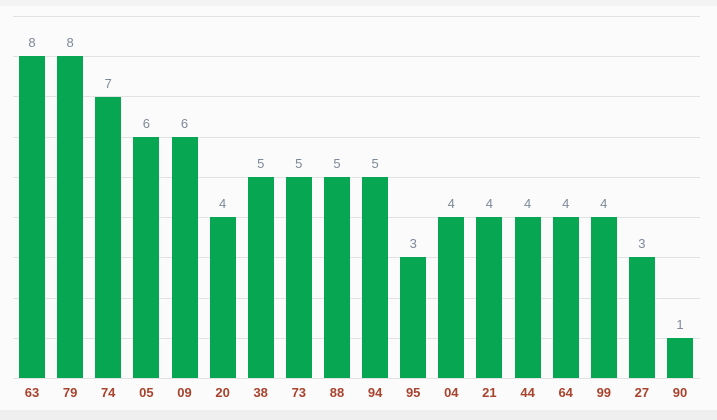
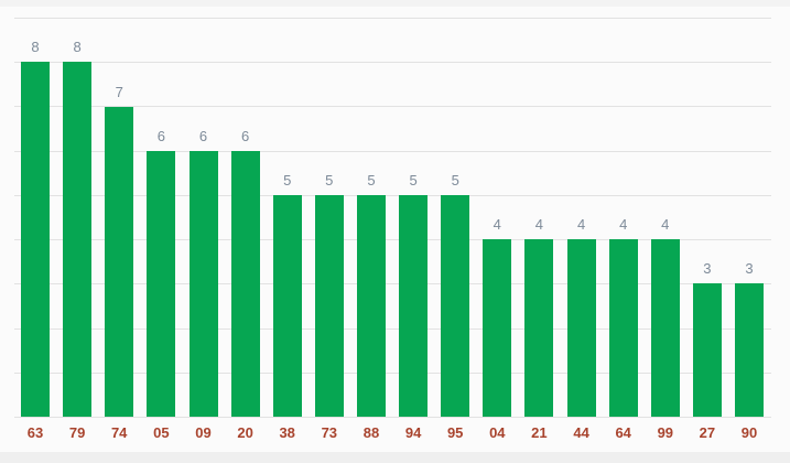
20: 4 -> 6
95: 3 -> 5
90: 1 -> 3
